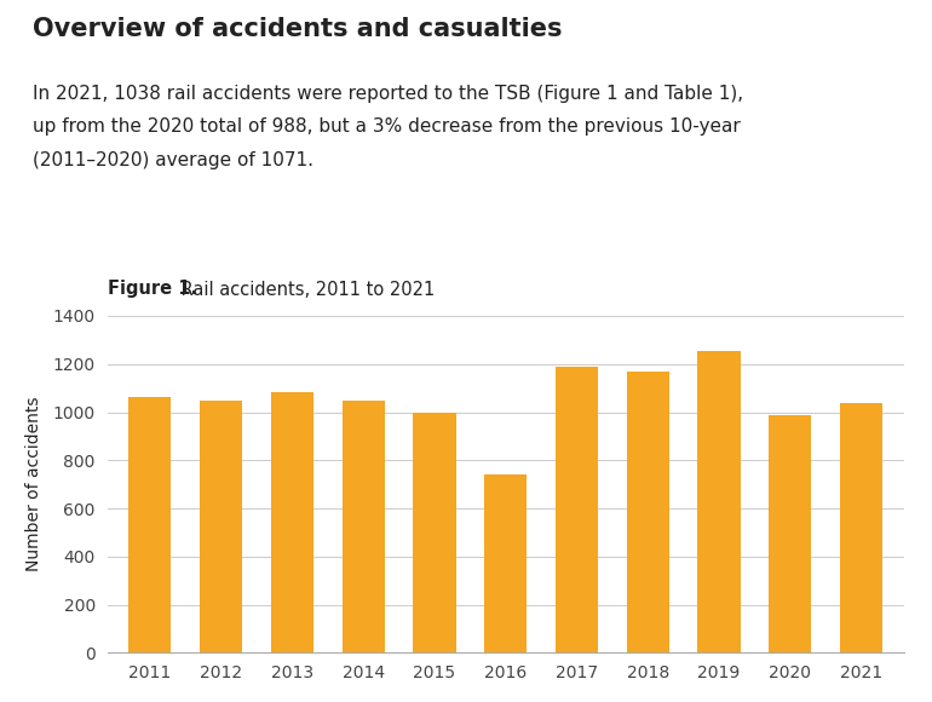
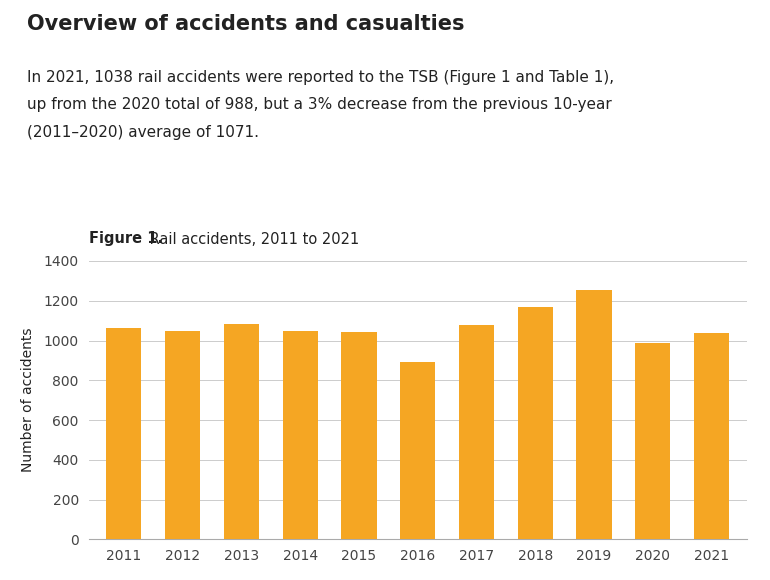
2015: 1000 -> 1040
2016: 740 -> 890
2017: 1190 -> 1080
